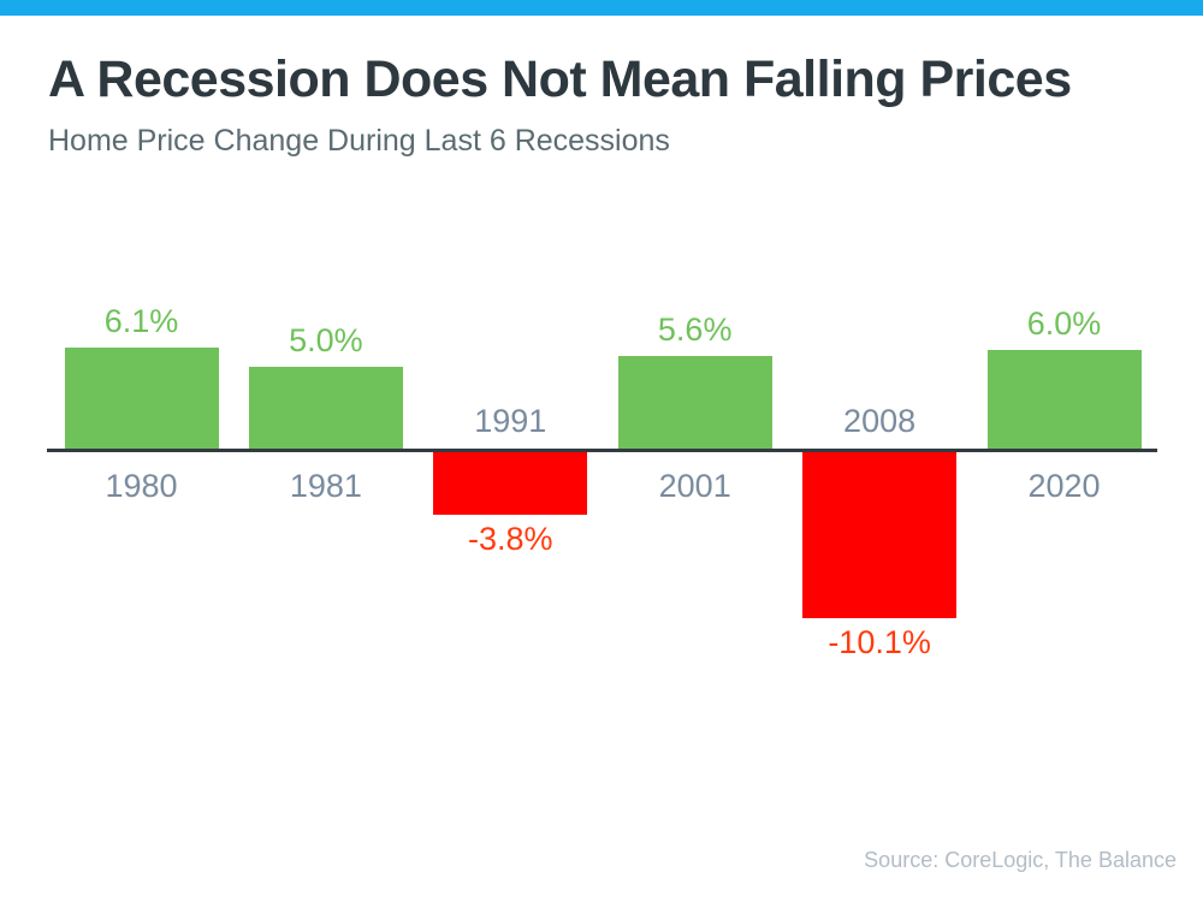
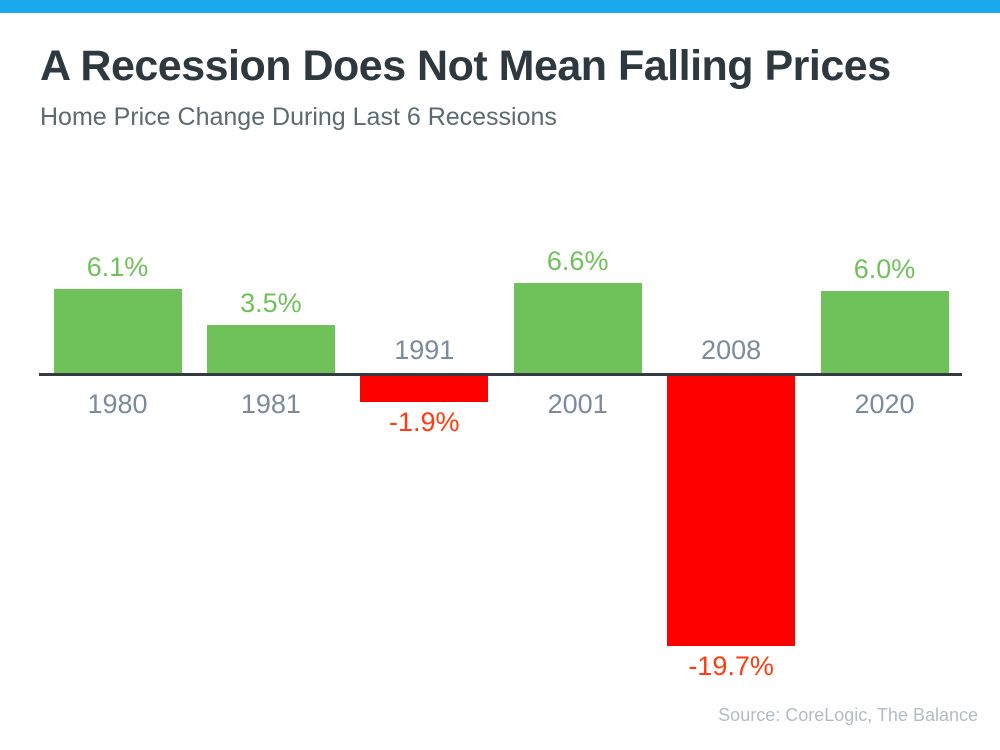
1981: 5.0% -> 3.5%
1991: -3.8% -> -1.9%
2001: 5.6% -> 6.6%
2008: -10.1% -> -19.7%
